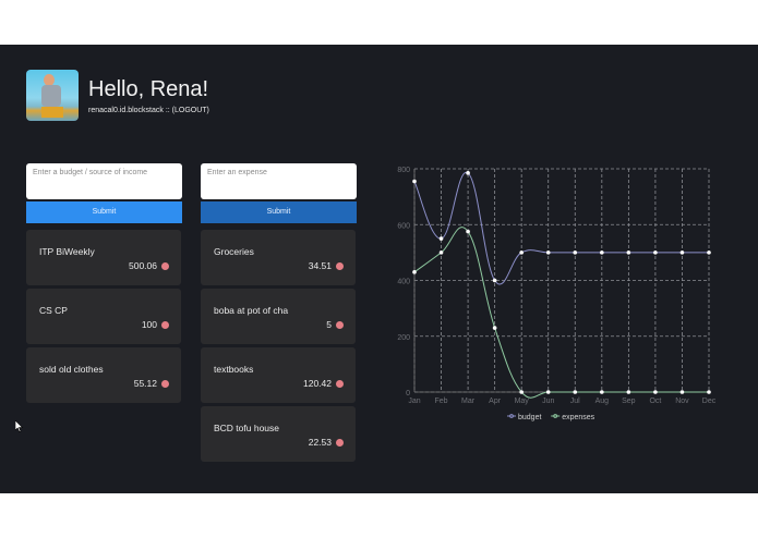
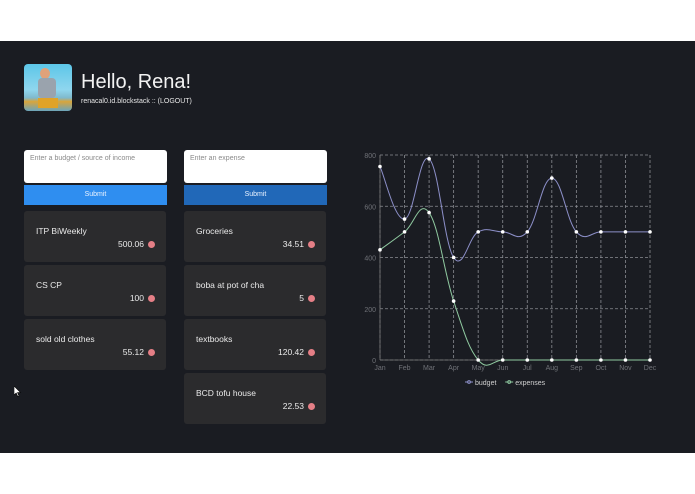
budget/Aug: 500 -> 710
